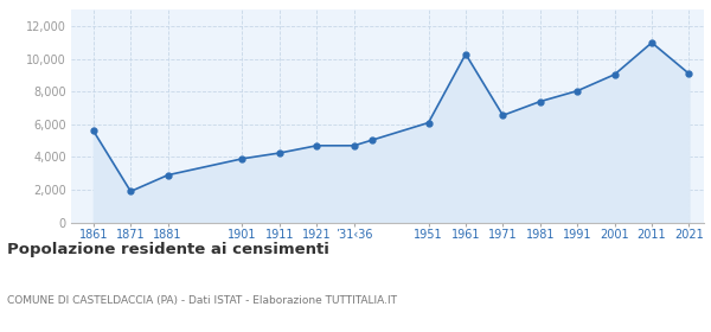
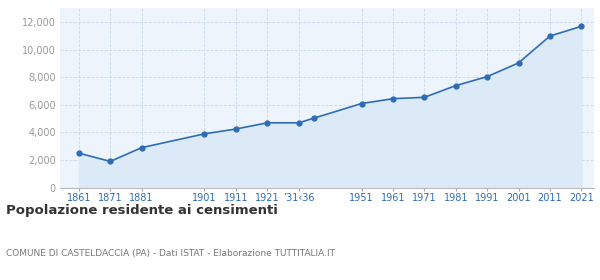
1861: 5,600 -> 2,500
1961: 10,300 -> 6,400
2021: 9,100 -> 11,700
